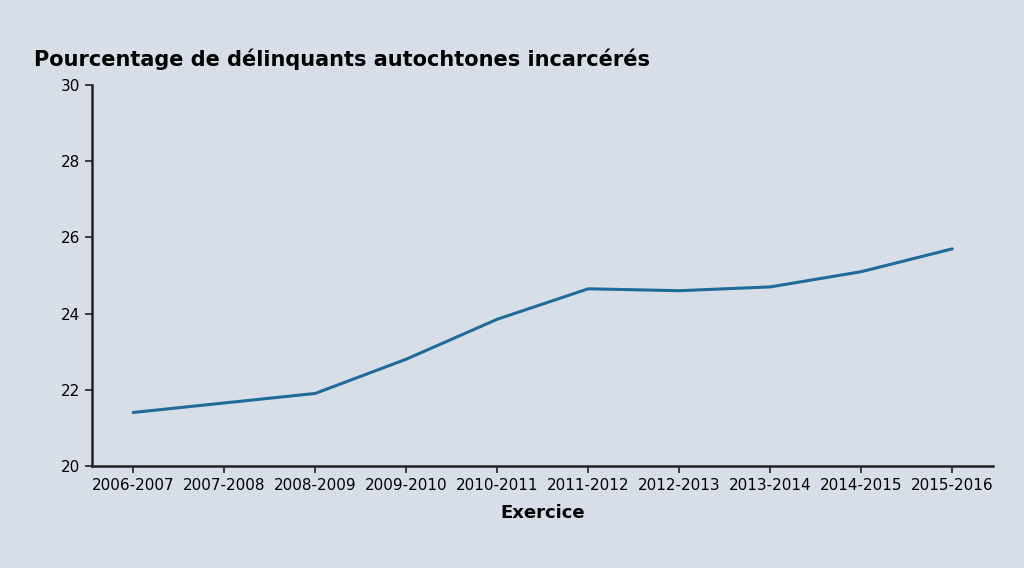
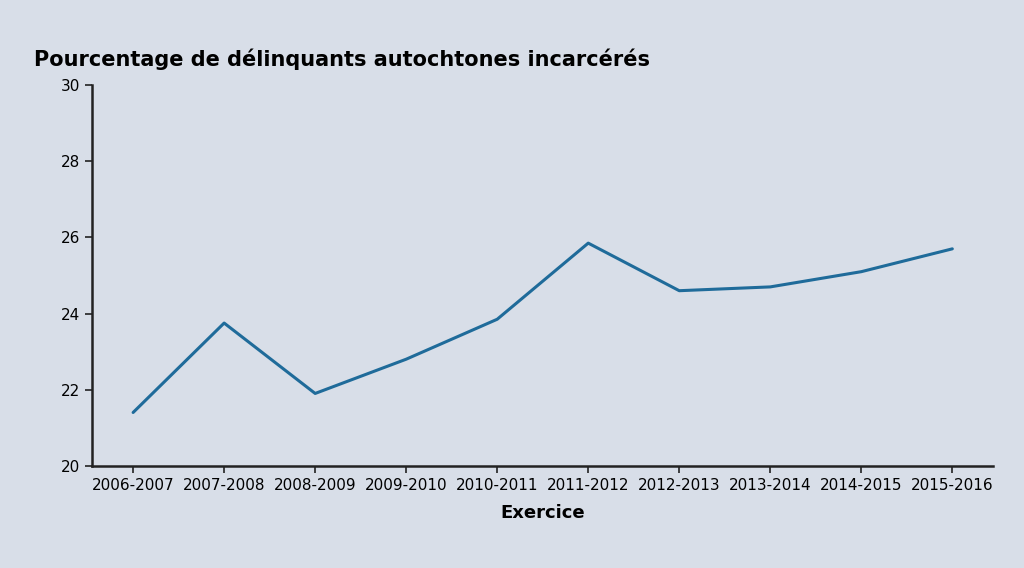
2007-2008: 21.65 -> 23.75
2011-2012: 24.65 -> 25.85
